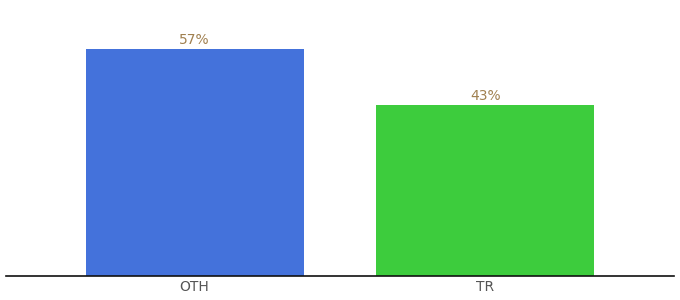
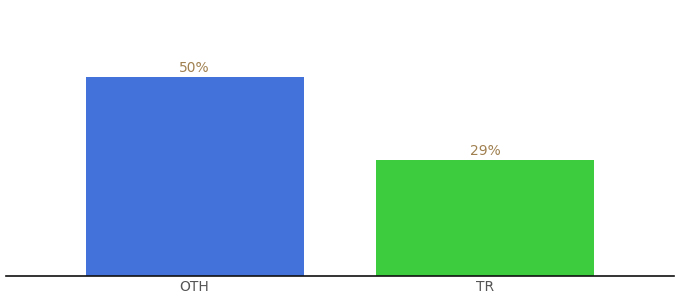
OTH: 57% -> 50%
TR: 43% -> 29%
